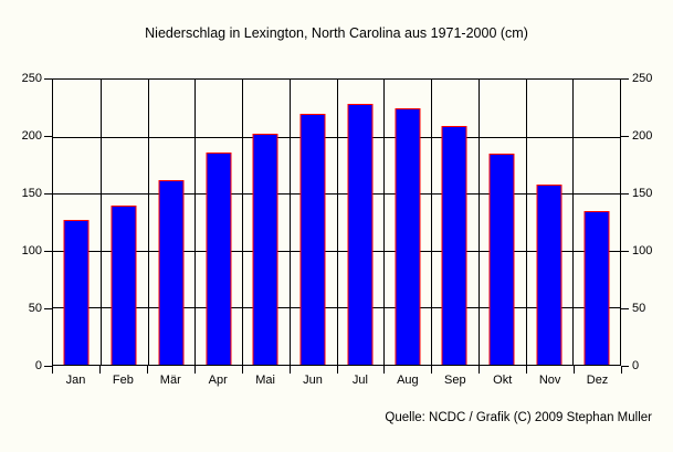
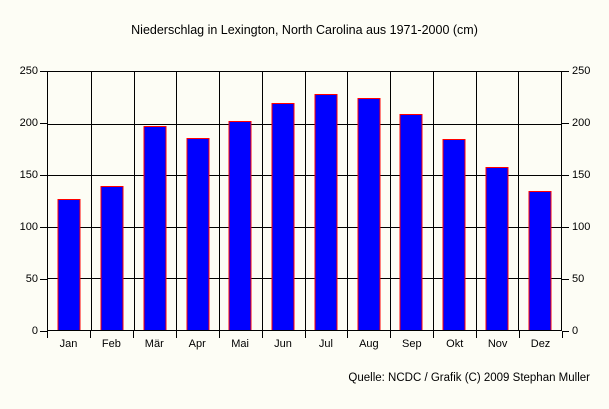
Mär: 162 -> 198
